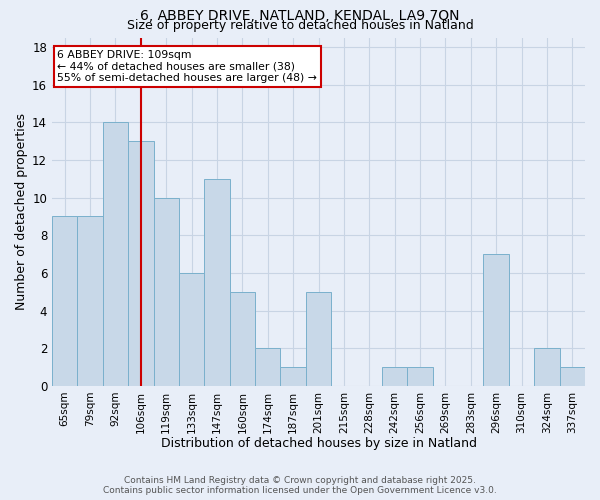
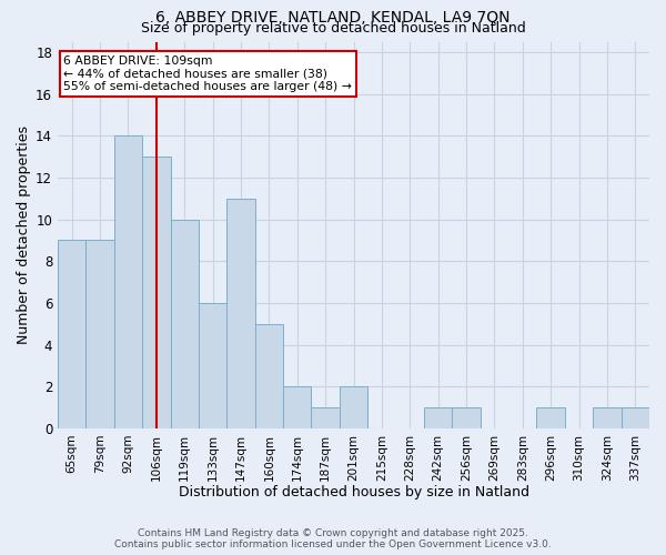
201sqm: 5 -> 2
296sqm: 7 -> 1
324sqm: 2 -> 1
